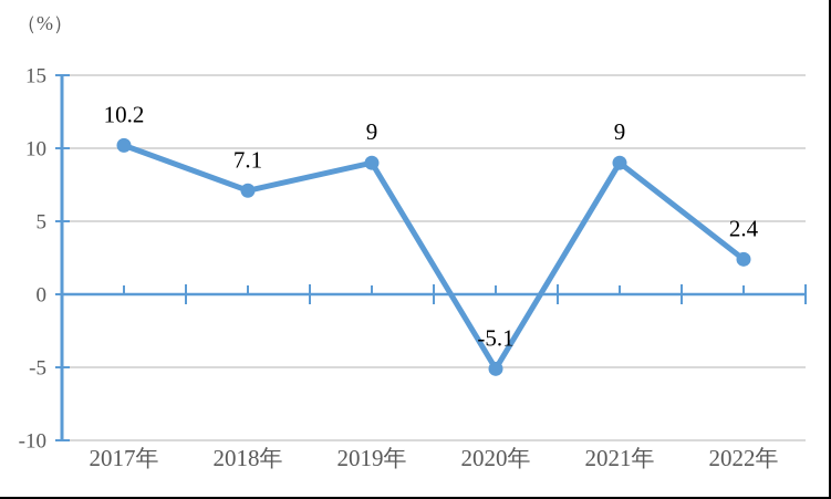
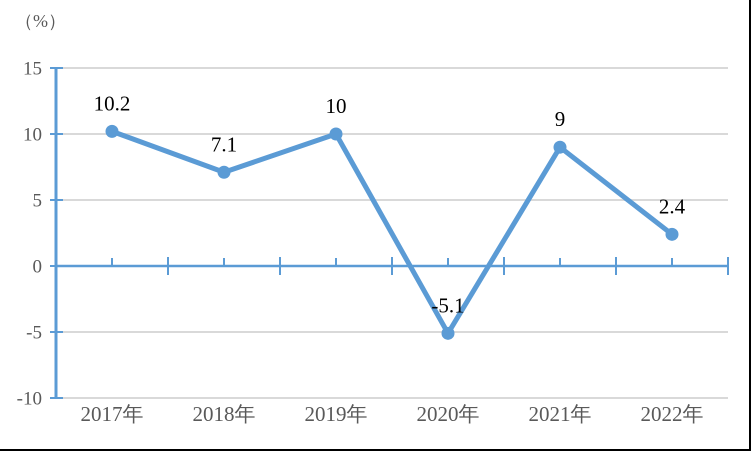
2019年: 9 -> 10
